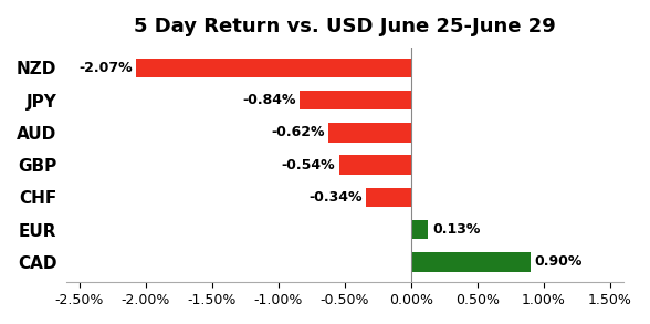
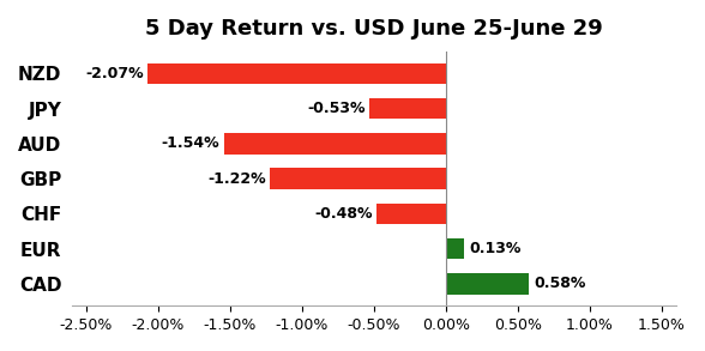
JPY: -0.84% -> -0.53%
AUD: -0.62% -> -1.54%
GBP: -0.54% -> -1.22%
CHF: -0.34% -> -0.48%
CAD: 0.90% -> 0.58%
